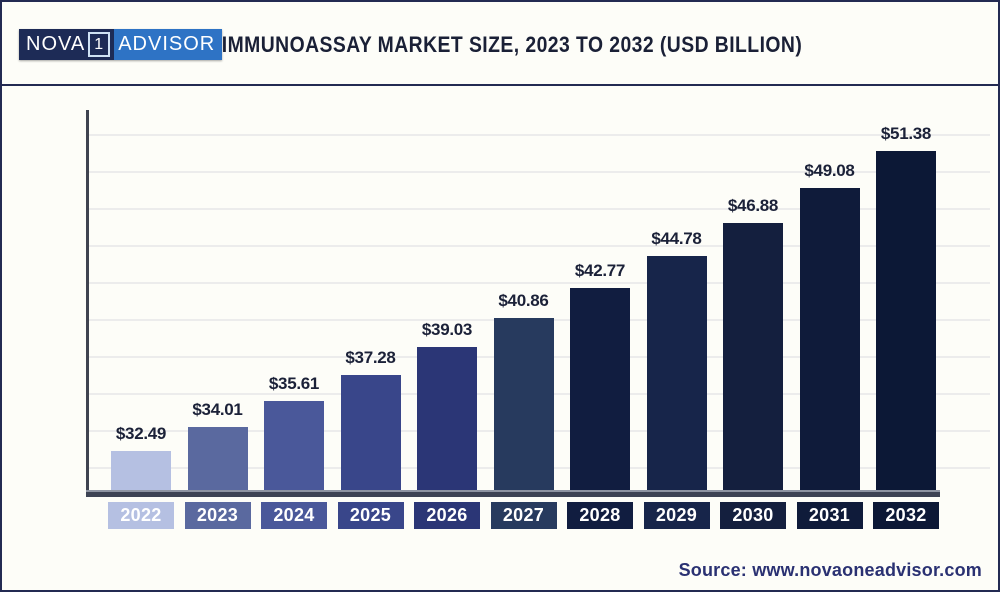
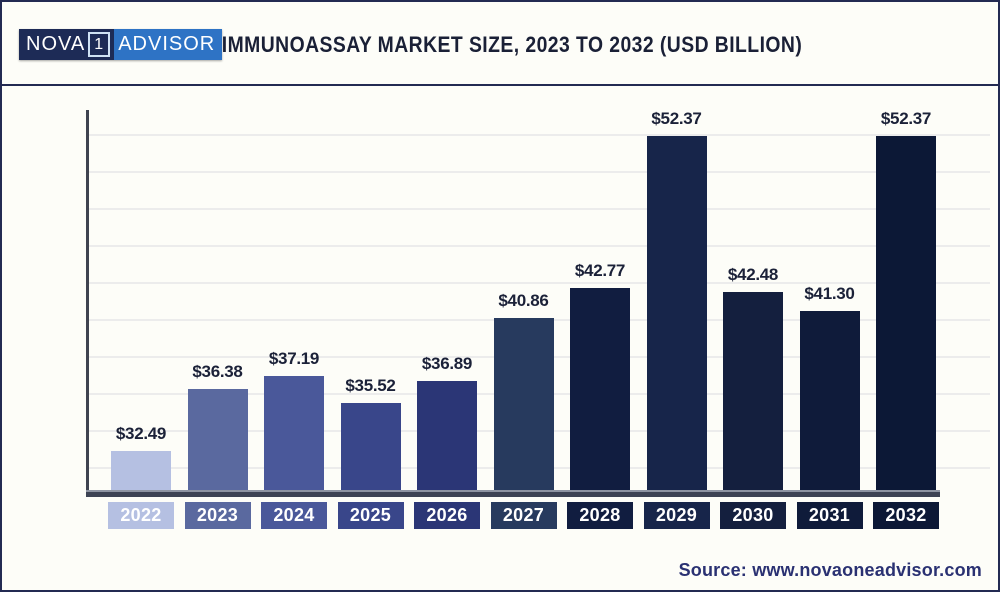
2023: $34.01 -> $36.38
2024: $35.61 -> $37.19
2025: $37.28 -> $35.52
2026: $39.03 -> $36.89
2029: $44.78 -> $52.37
2030: $46.88 -> $42.48
2031: $49.08 -> $41.30
2032: $51.38 -> $52.37
